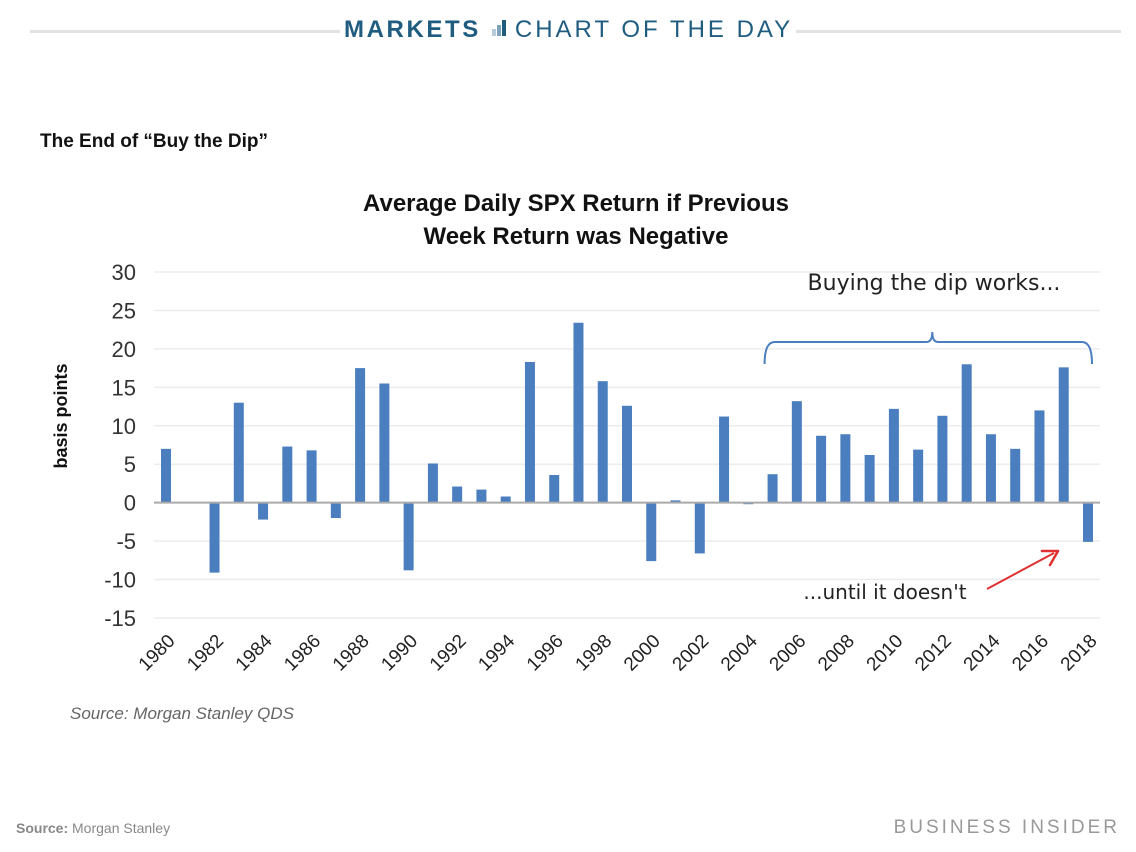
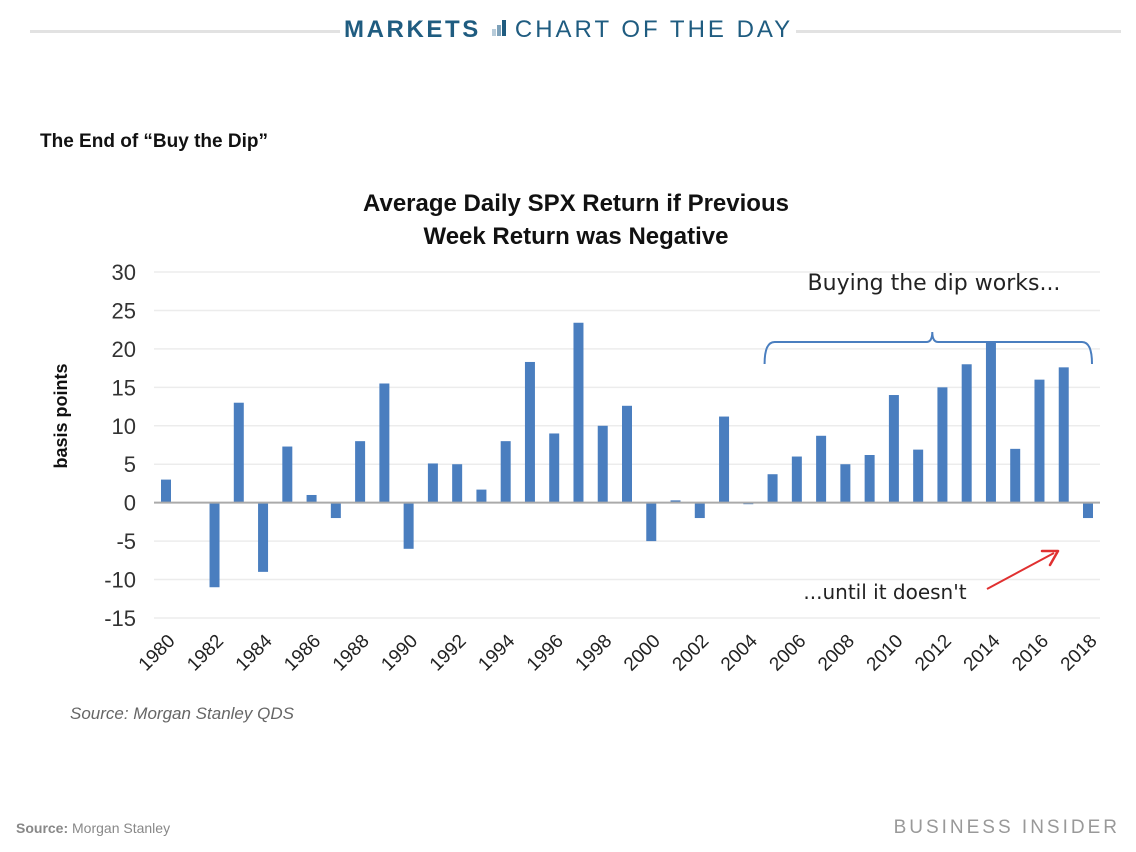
1980: 7 -> 3
1982: -9 -> -11
1984: -2 -> -9
1986: 7 -> 1
1988: 18 -> 8
1990: -9 -> -6
1992: 2 -> 5
1994: 1 -> 8
1996: 4 -> 9
1998: 16 -> 10
2000: -8 -> -5
2002: -7 -> -2
2006: 13 -> 6
2008: 9 -> 5
2010: 12 -> 14
2012: 11 -> 15
2014: 9 -> 21
2016: 12 -> 16
2018: -5 -> -2
